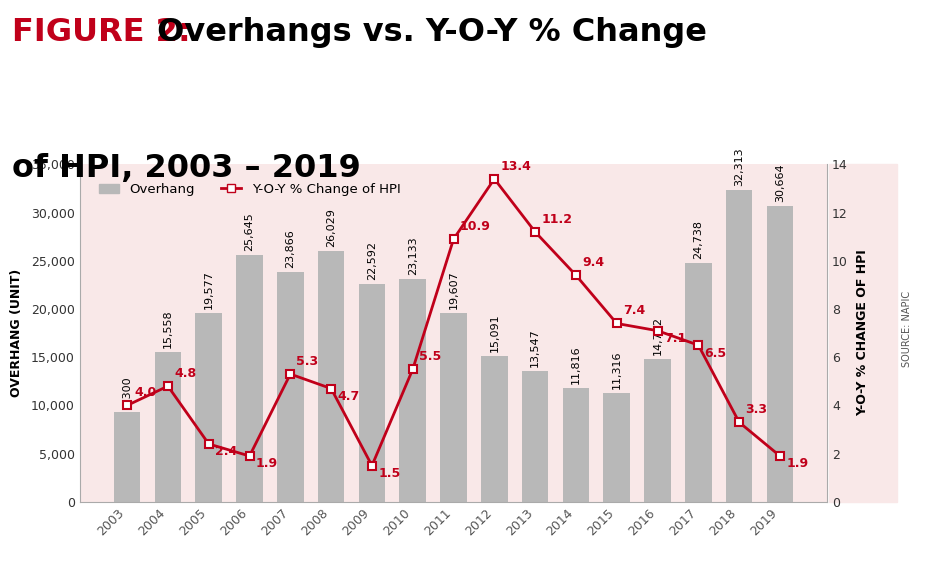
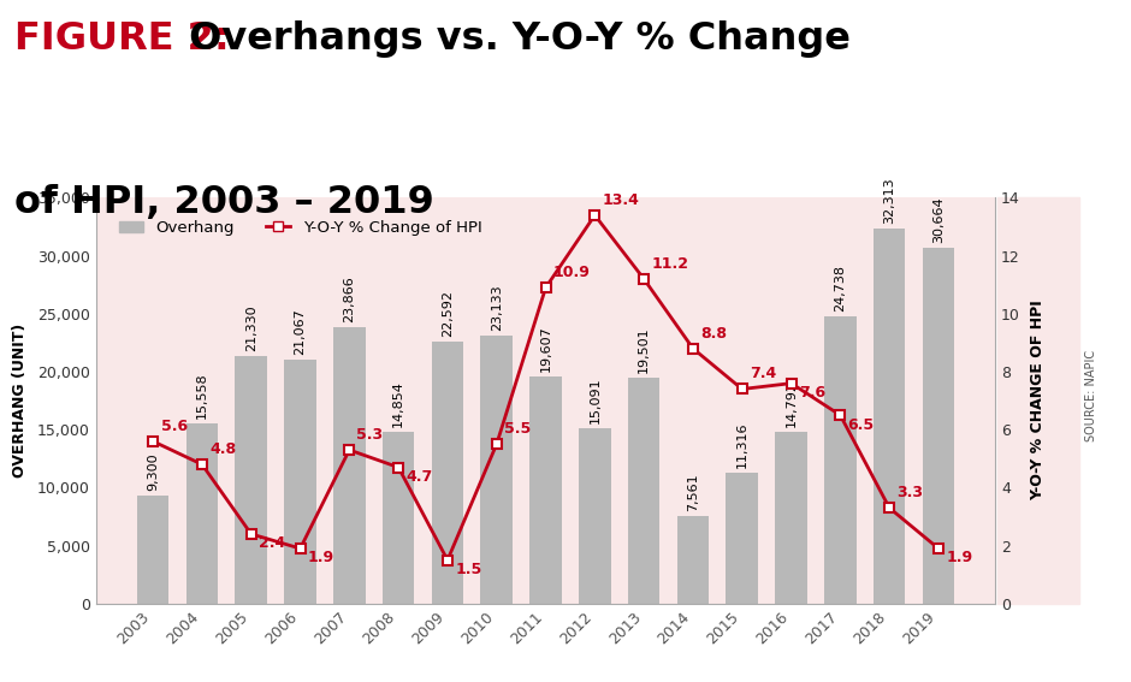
Y-O-Y % Change of HPI/2003: 4.0 -> 5.6
Overhang/2005: 19,577 -> 21,330
Overhang/2006: 25,645 -> 21,067
Overhang/2008: 26,029 -> 14,854
Overhang/2013: 13,547 -> 19,501
Overhang/2014: 11,816 -> 7,561
Y-O-Y % Change of HPI/2014: 9.4 -> 8.8
Y-O-Y % Change of HPI/2016: 7.1 -> 7.6
